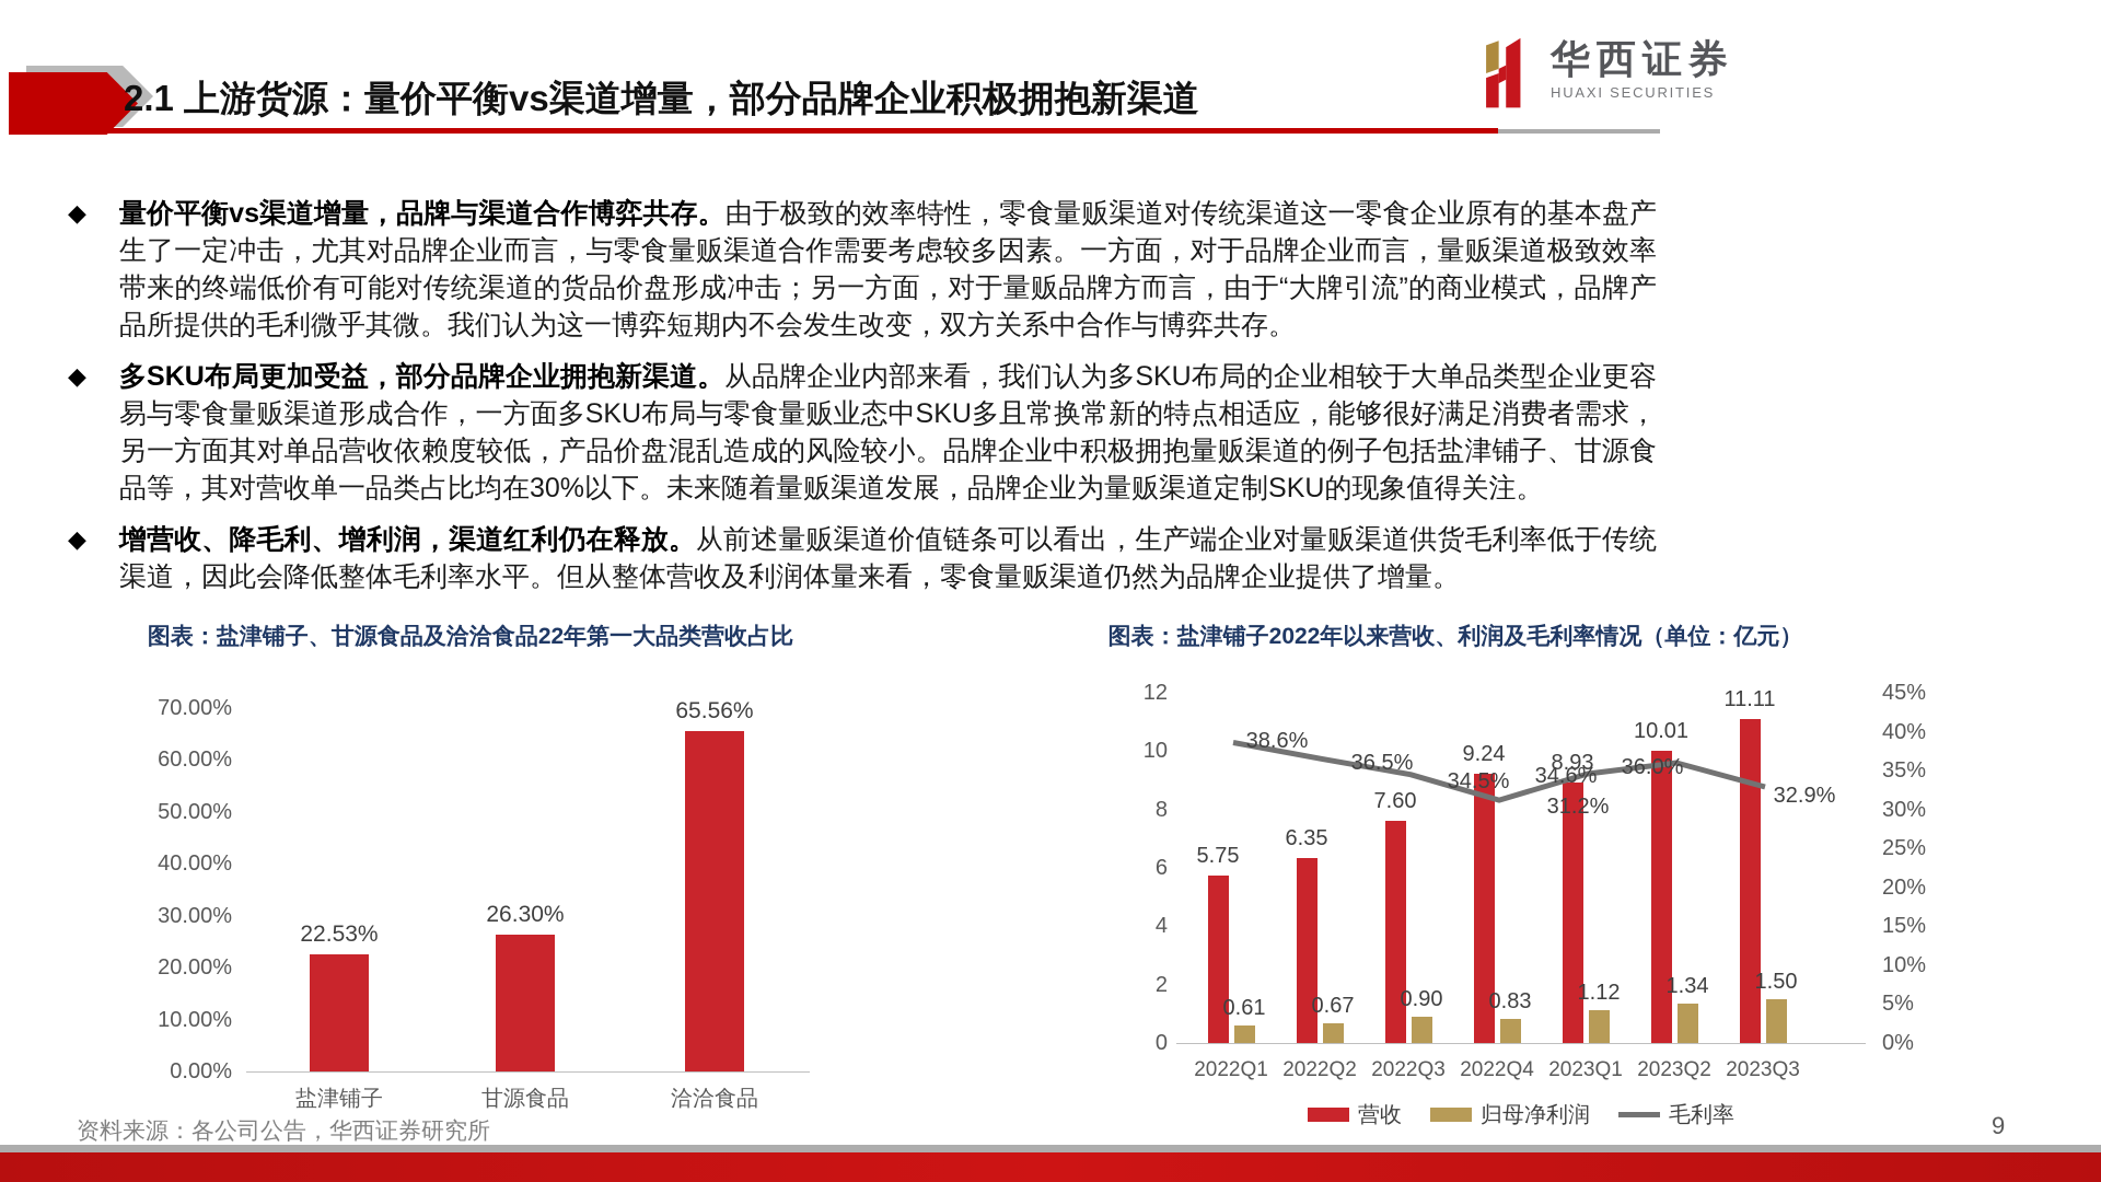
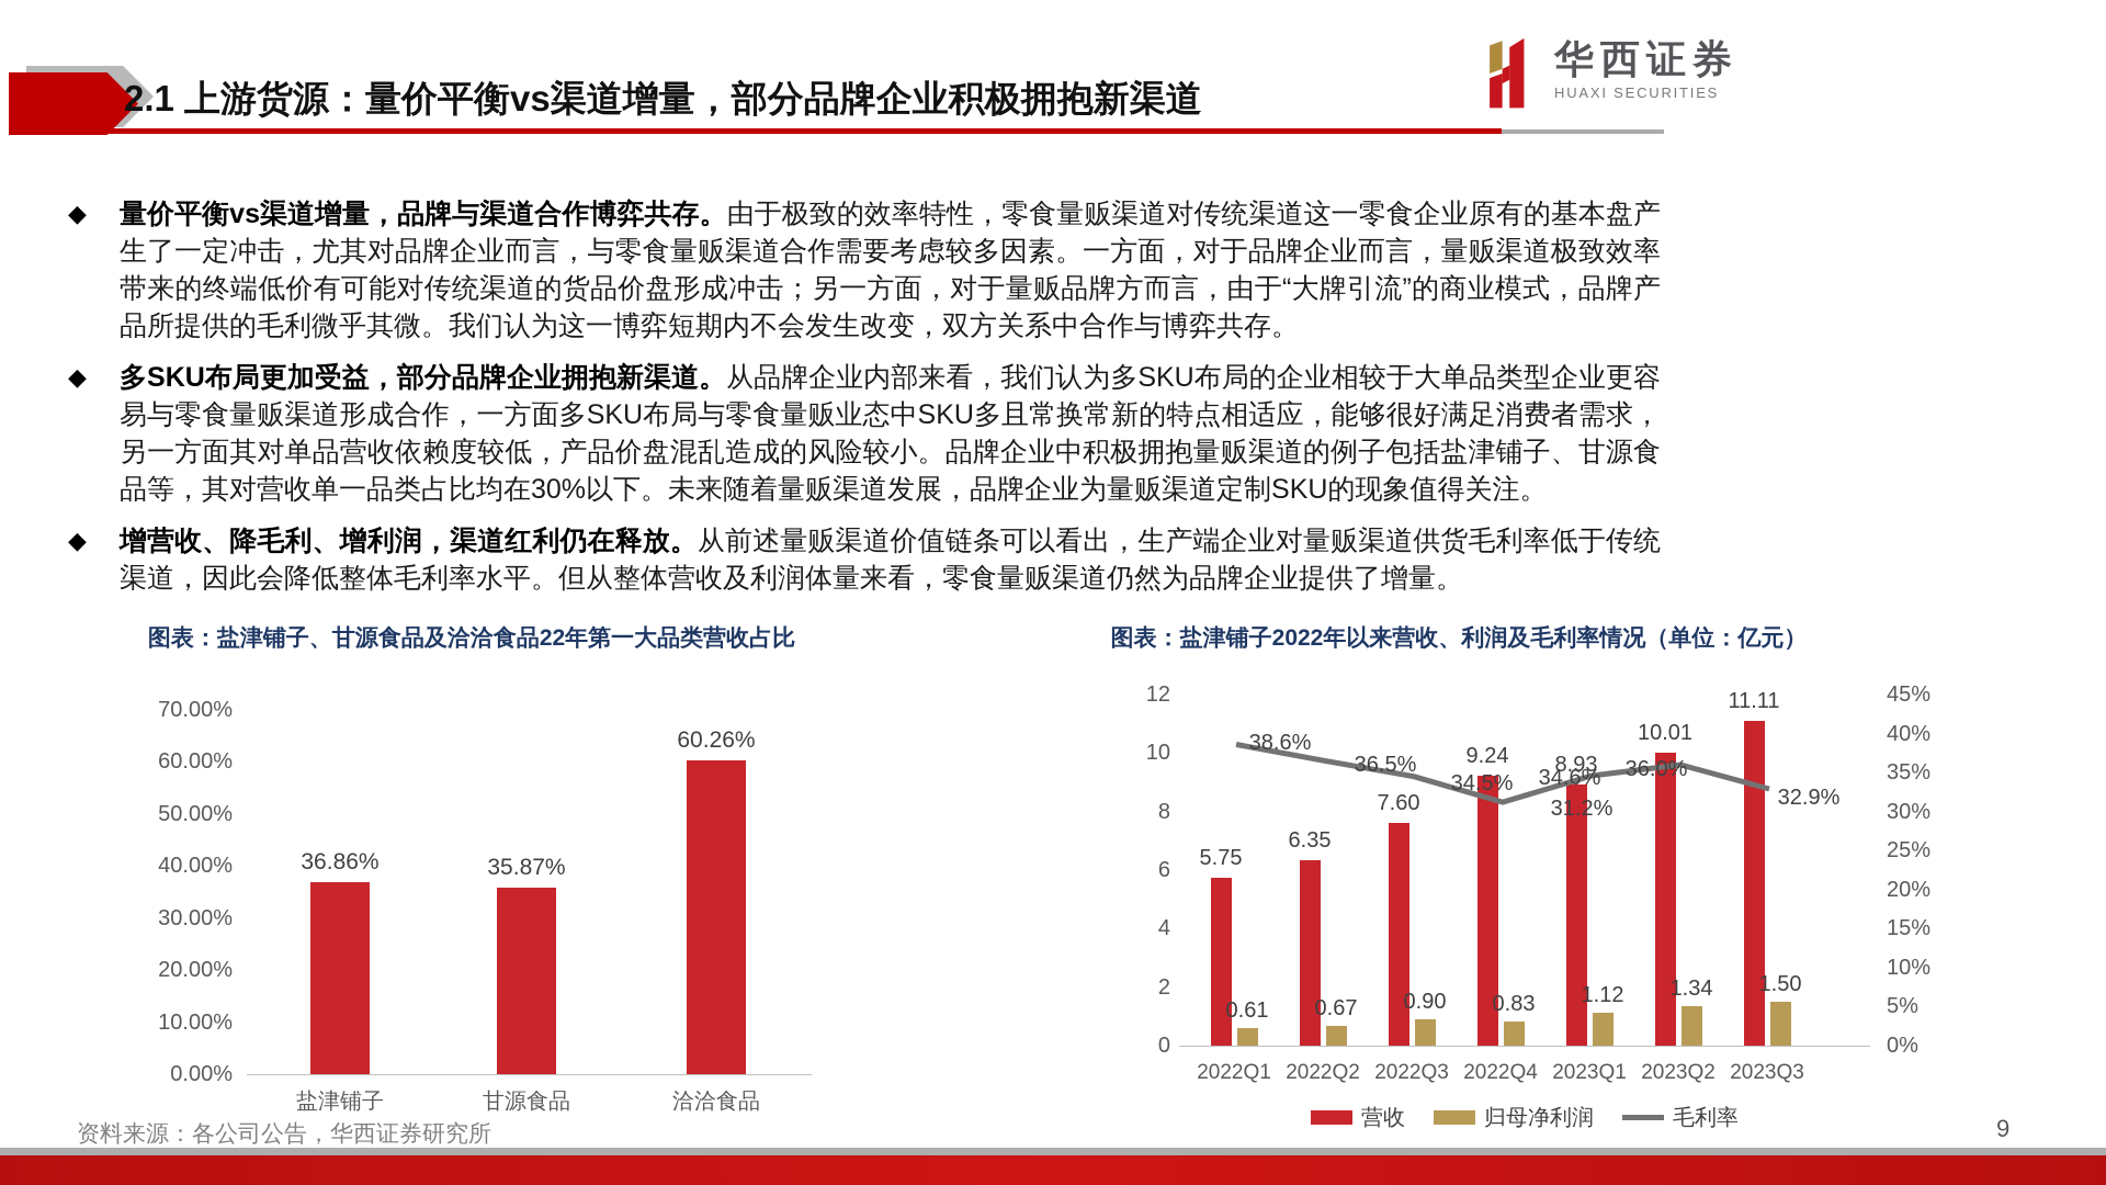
图表：盐津铺子、甘源食品及洽洽食品22年第一大品类营收占比/盐津铺子: 22.53% -> 36.86%
图表：盐津铺子、甘源食品及洽洽食品22年第一大品类营收占比/甘源食品: 26.30% -> 35.87%
图表：盐津铺子、甘源食品及洽洽食品22年第一大品类营收占比/洽洽食品: 65.56% -> 60.26%
